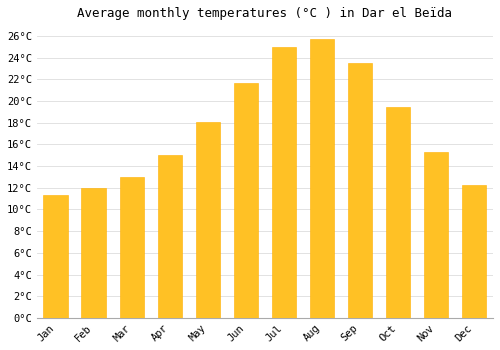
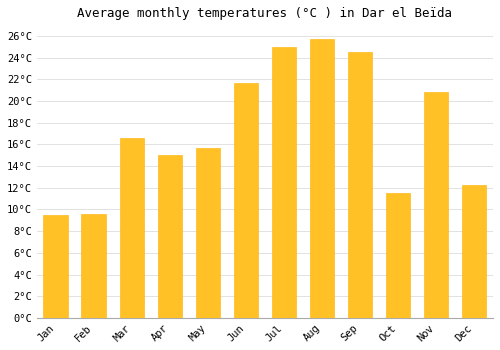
Jan: 11.3°C -> 9.5°C
Feb: 12.0°C -> 9.6°C
Mar: 13.0°C -> 16.6°C
May: 18.1°C -> 15.7°C
Sep: 23.5°C -> 24.5°C
Oct: 19.5°C -> 11.5°C
Nov: 15.3°C -> 20.8°C
